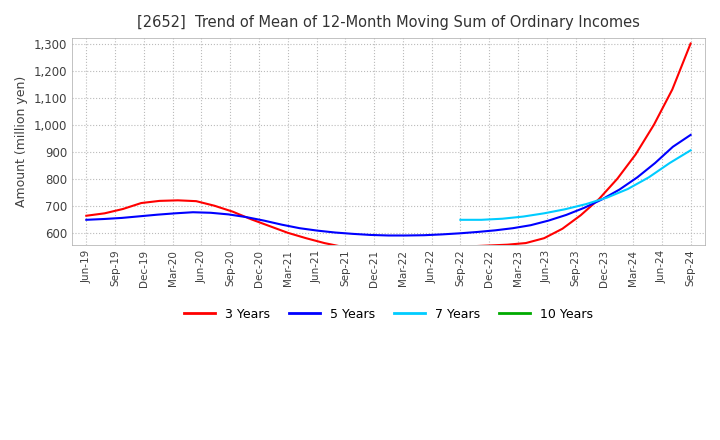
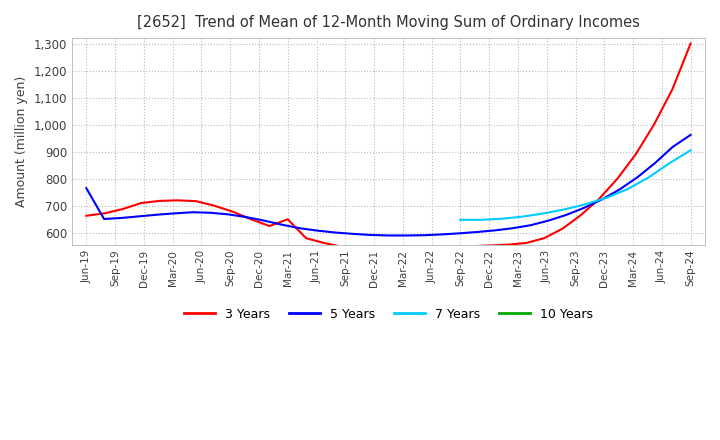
5 Years/Jun-19: 648 -> 765
3 Years/Mar-21: 600 -> 650
